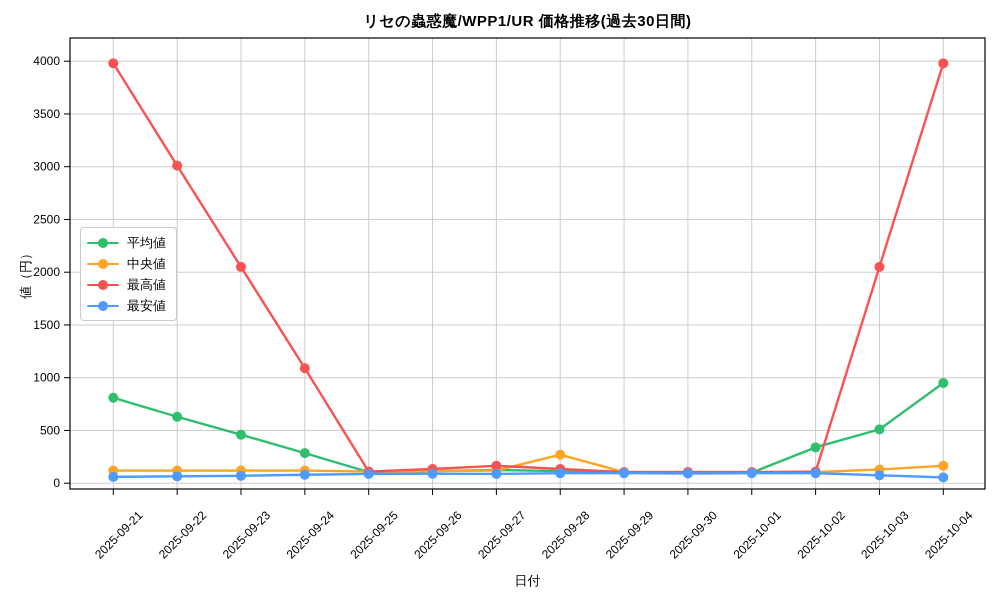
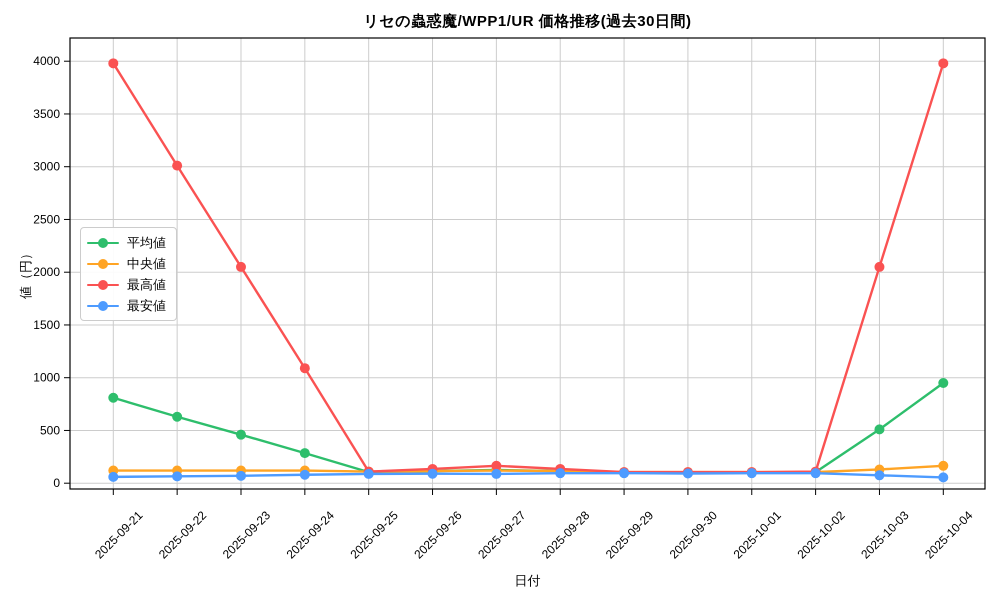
中央値/2025-09-28: 270 -> 120
平均値/2025-10-02: 340 -> 100
